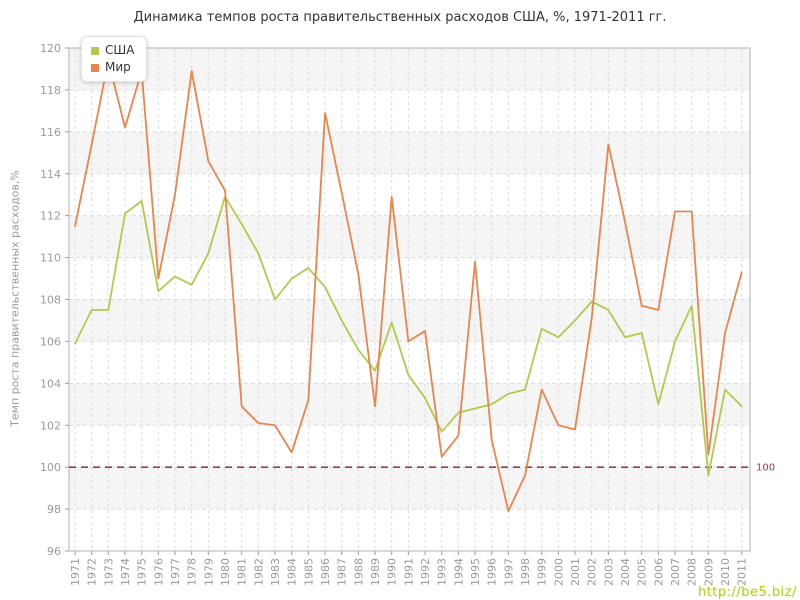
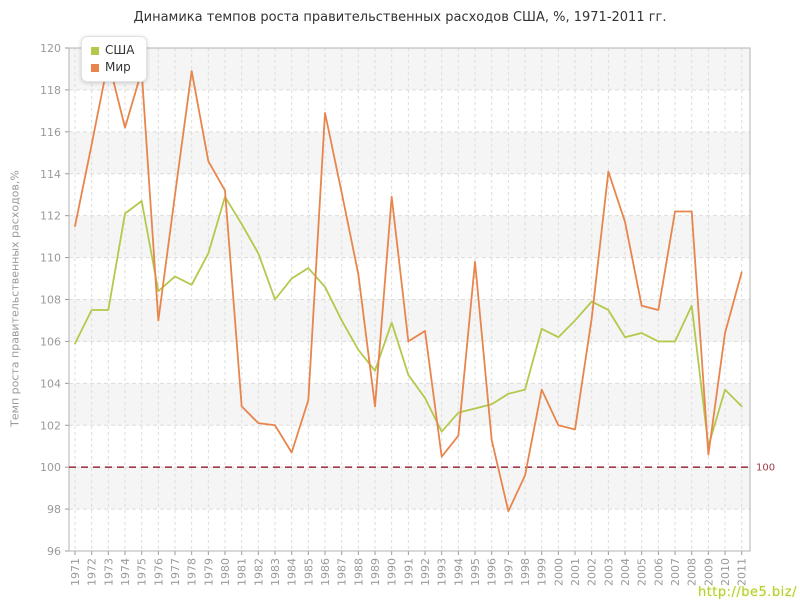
Мир/1976: 109.0 -> 107.0
Мир/2003: 115.4 -> 114.1
США/2006: 103.0 -> 106.0
США/2009: 99.6 -> 101.0
